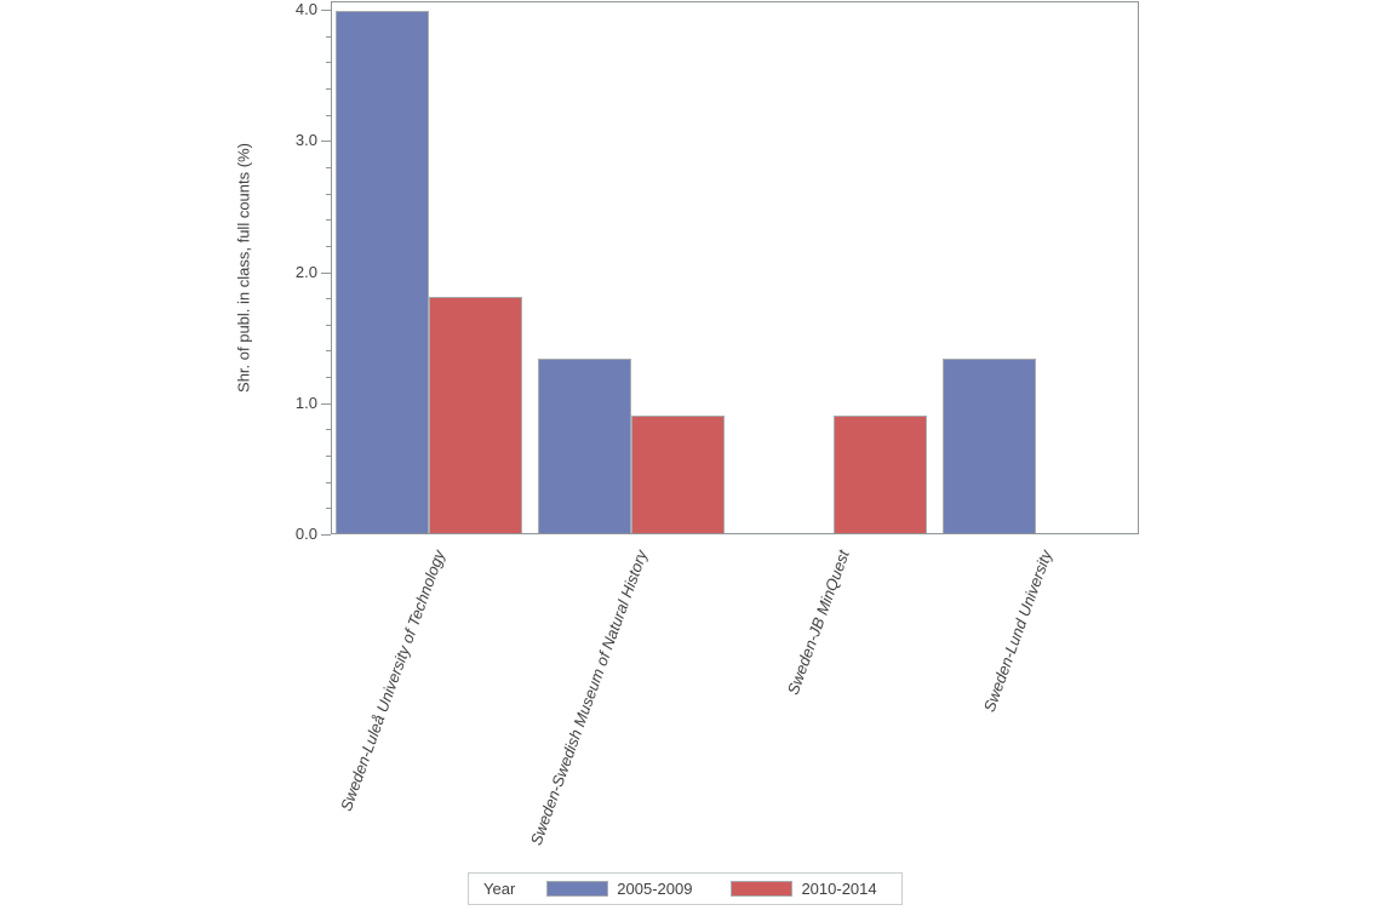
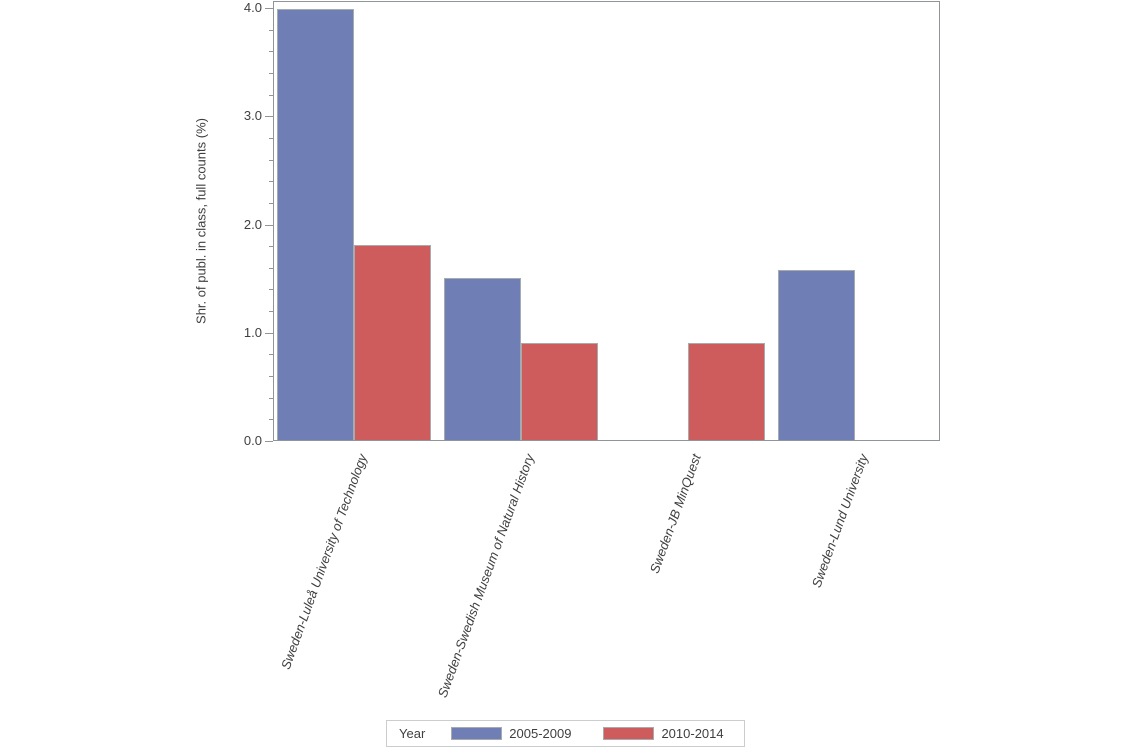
2005-2009/Sweden-Swedish Museum of Natural History: 1.33 -> 1.50
2005-2009/Sweden-Lund University: 1.33 -> 1.57
